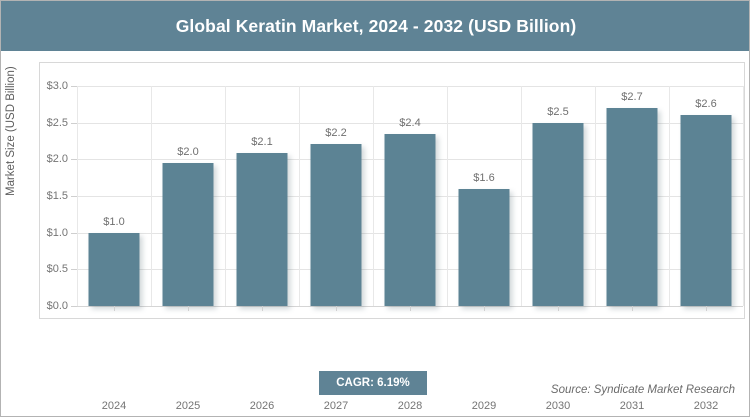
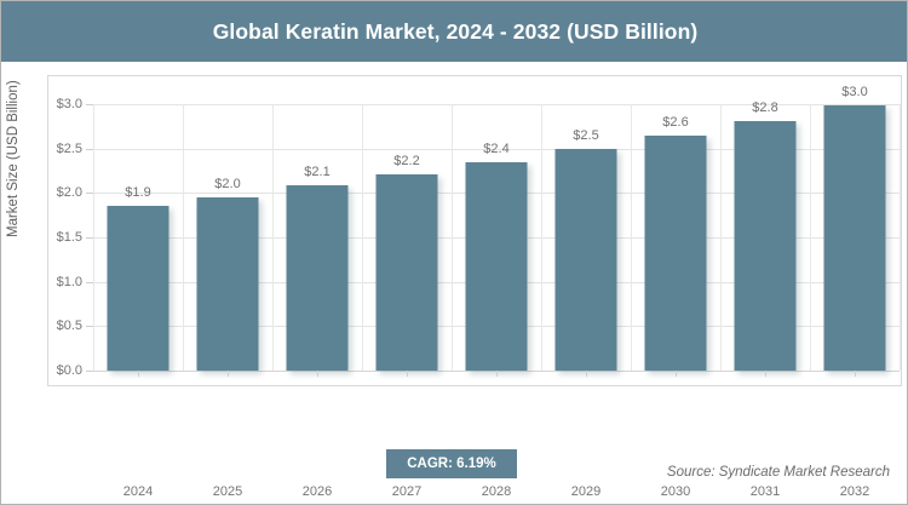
2024: $1.0 -> $1.9
2029: $1.6 -> $2.5
2030: $2.5 -> $2.6
2031: $2.7 -> $2.8
2032: $2.6 -> $3.0
